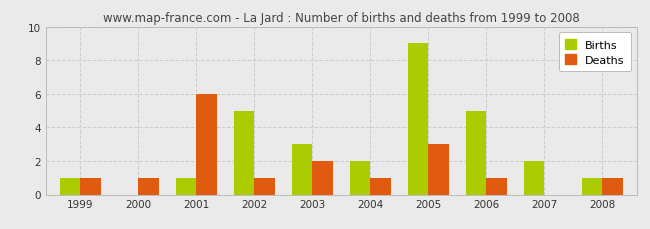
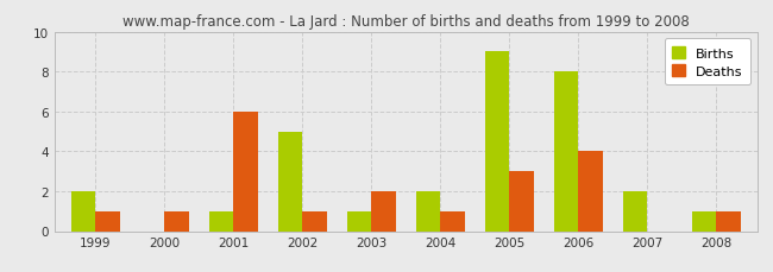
Births/1999: 1 -> 2
Births/2003: 3 -> 1
Births/2006: 5 -> 8
Deaths/2006: 1 -> 4
